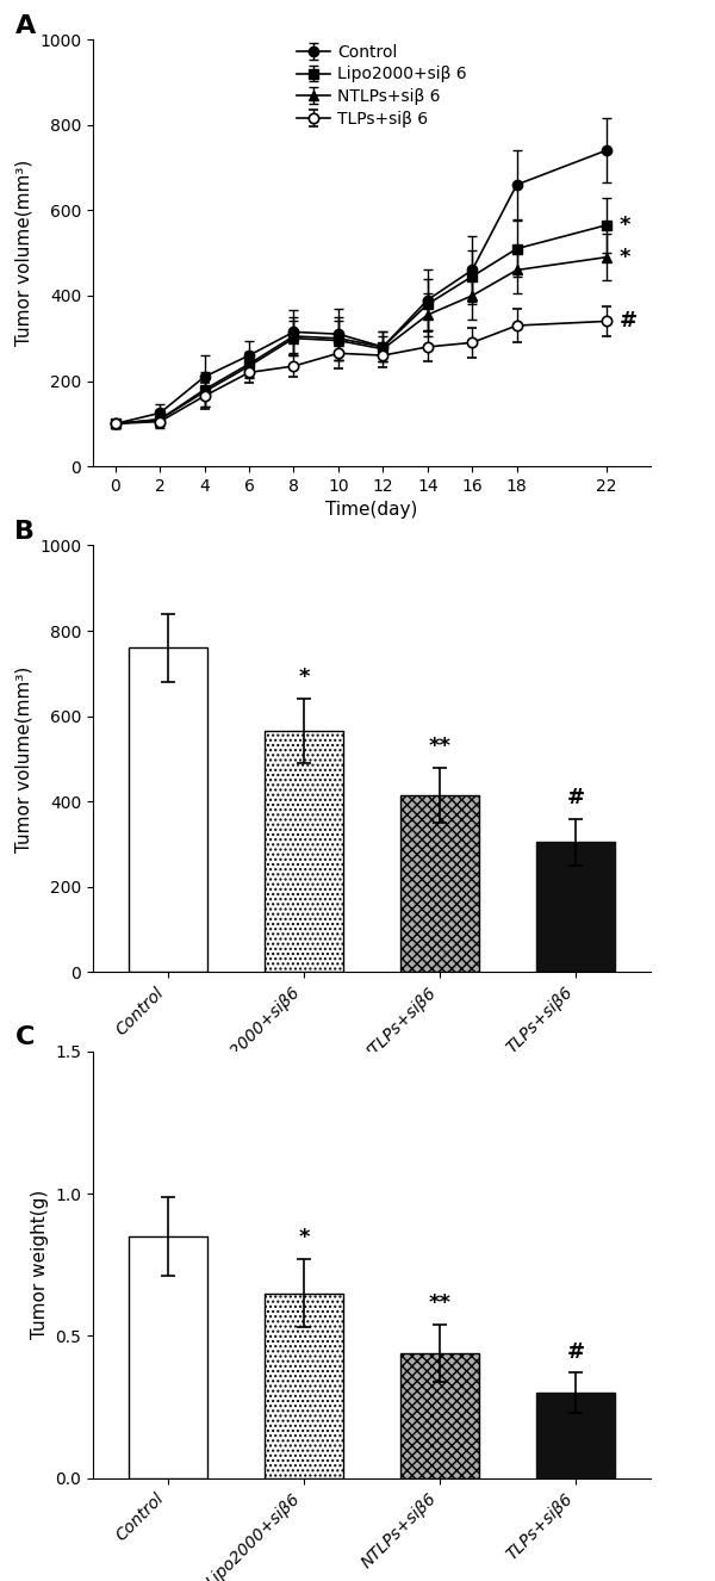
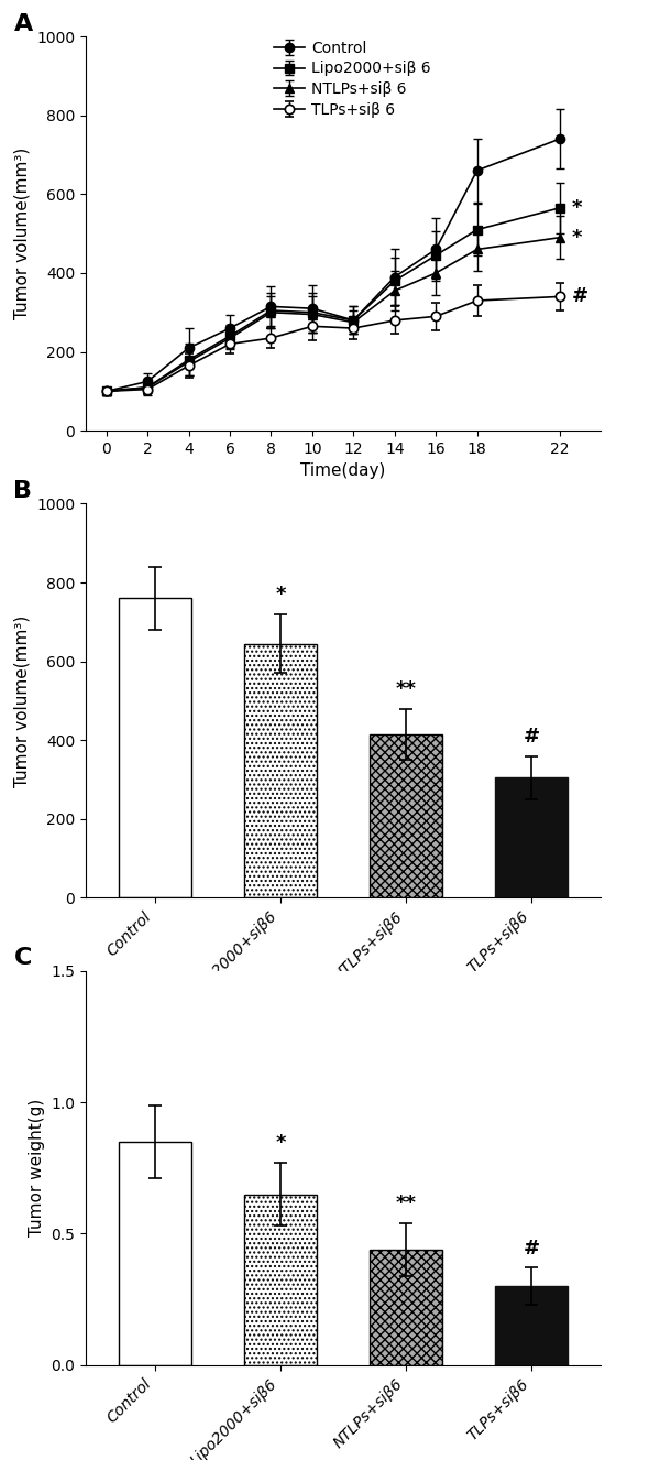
Lipo2000+siβ6: 565 -> 645
